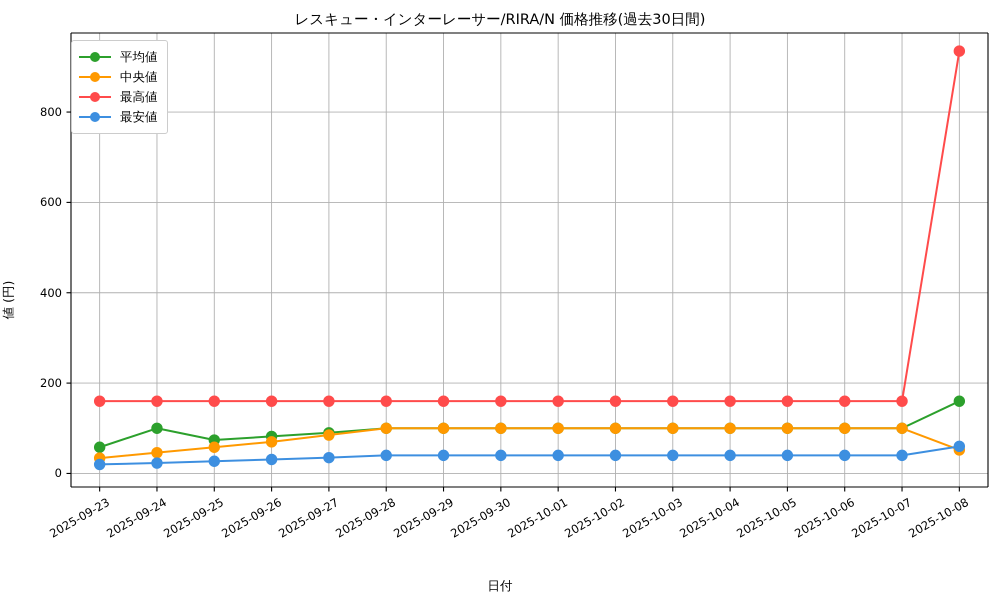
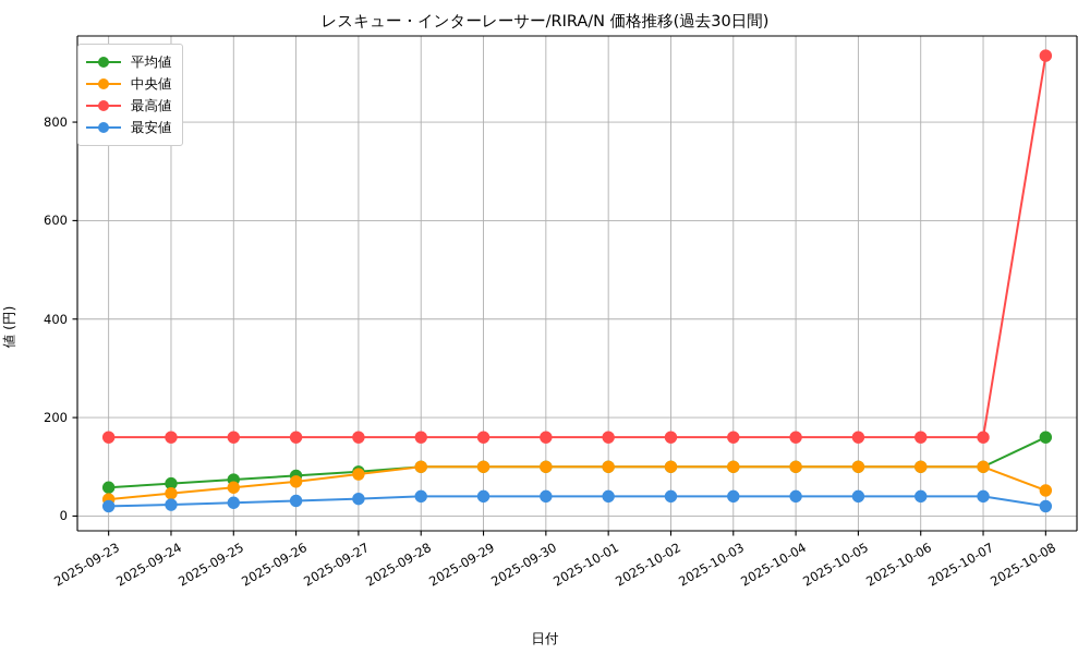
平均値/2025-09-24: 100 -> 70
最安値/2025-10-08: 60 -> 20
